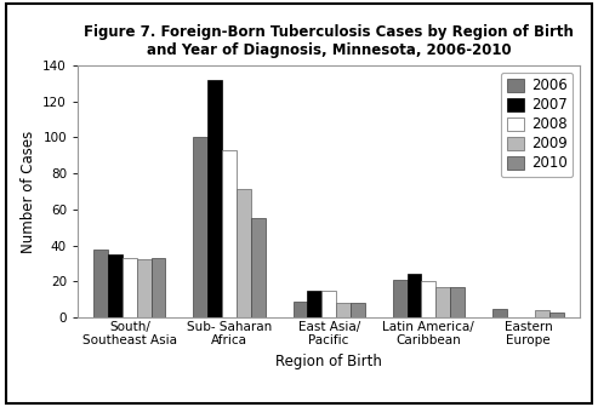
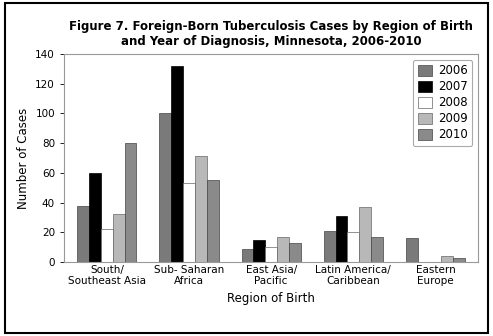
2007/South/ Southeast Asia: 35 -> 60
2008/South/ Southeast Asia: 33 -> 22
2010/South/ Southeast Asia: 33 -> 80
2008/Sub- Saharan Africa: 93 -> 53
2008/East Asia/ Pacific: 15 -> 10
2009/East Asia/ Pacific: 8 -> 17
2010/East Asia/ Pacific: 8 -> 13
2007/Latin America/ Caribbean: 24 -> 31
2009/Latin America/ Caribbean: 17 -> 37
2006/Eastern Europe: 5 -> 16
